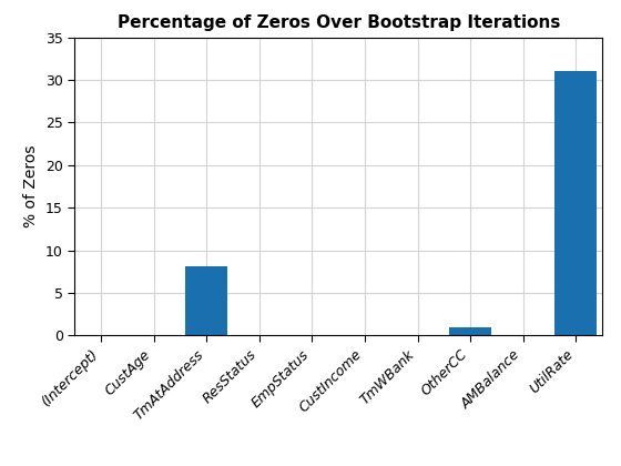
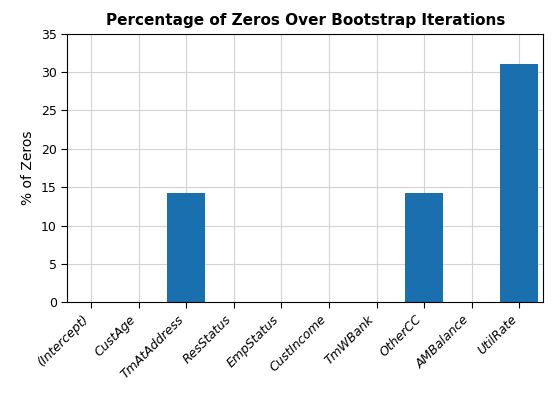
TmAtAddress: 8.1 -> 14.2
OtherCC: 1.0 -> 14.2
